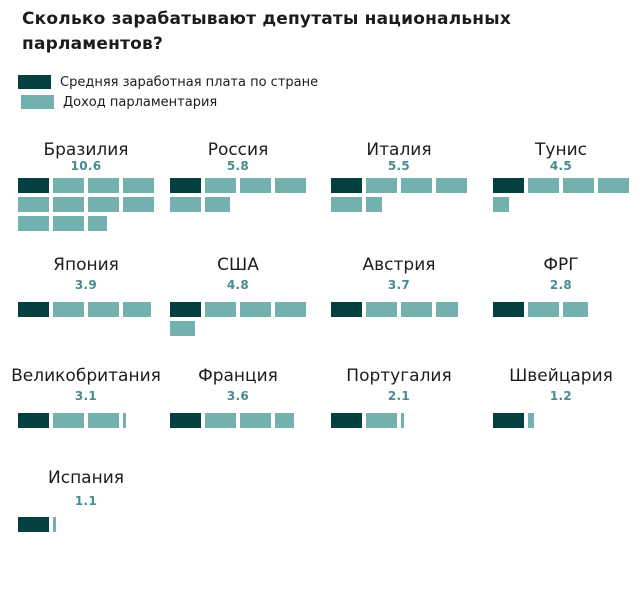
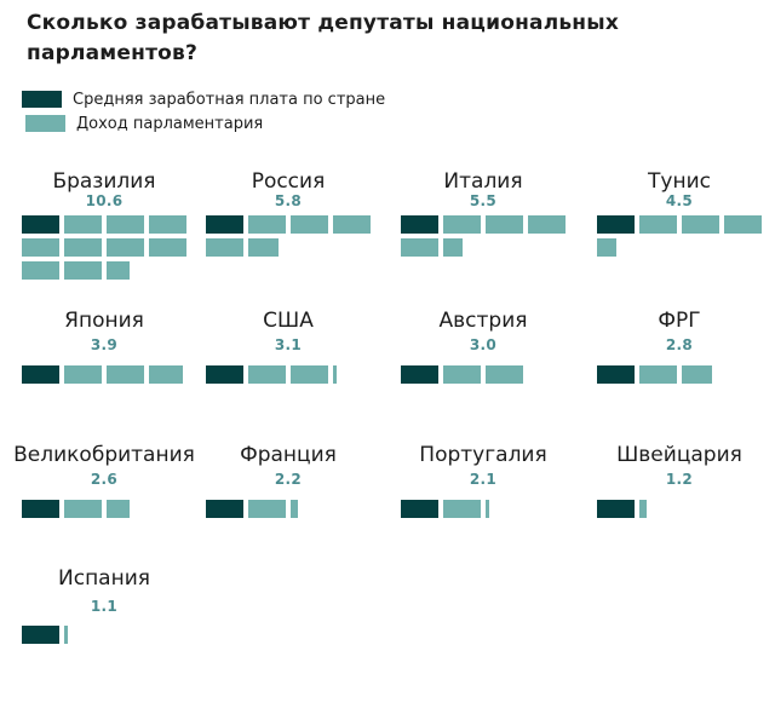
США: 4.8 -> 3.1
Австрия: 3.7 -> 3.0
Великобритания: 3.1 -> 2.6
Франция: 3.6 -> 2.2
